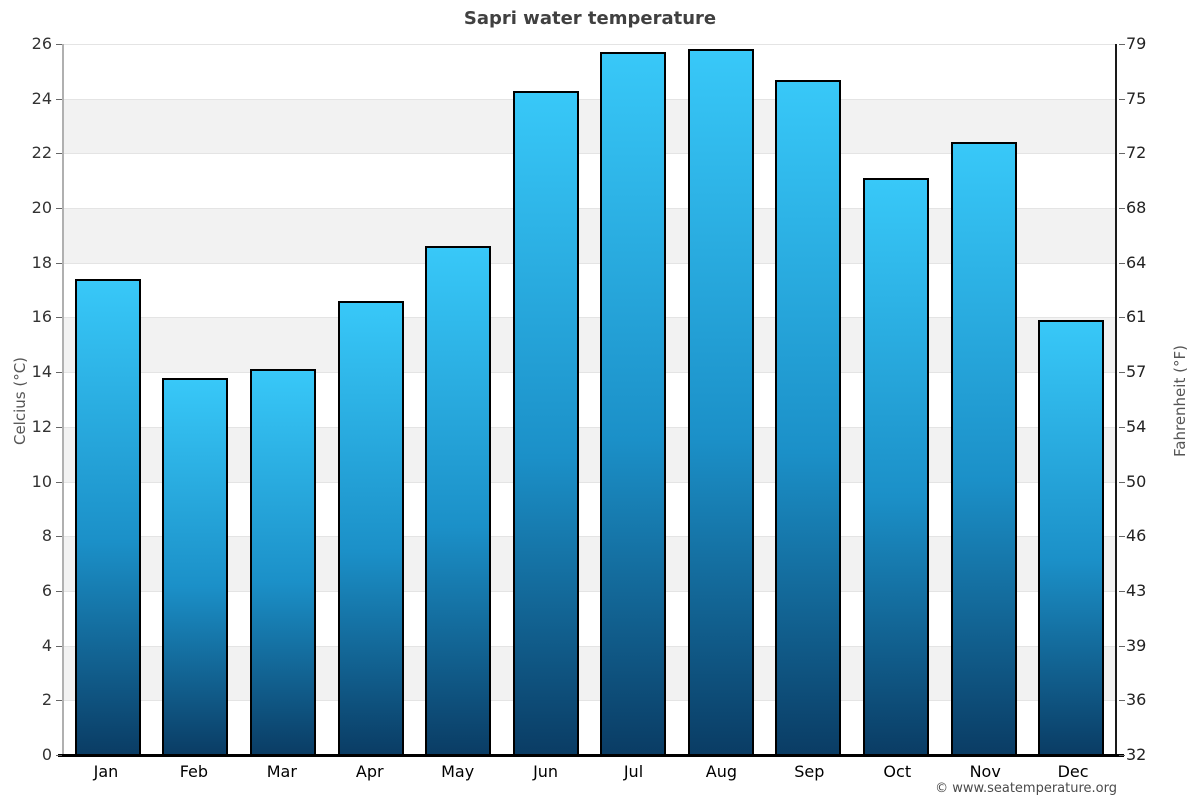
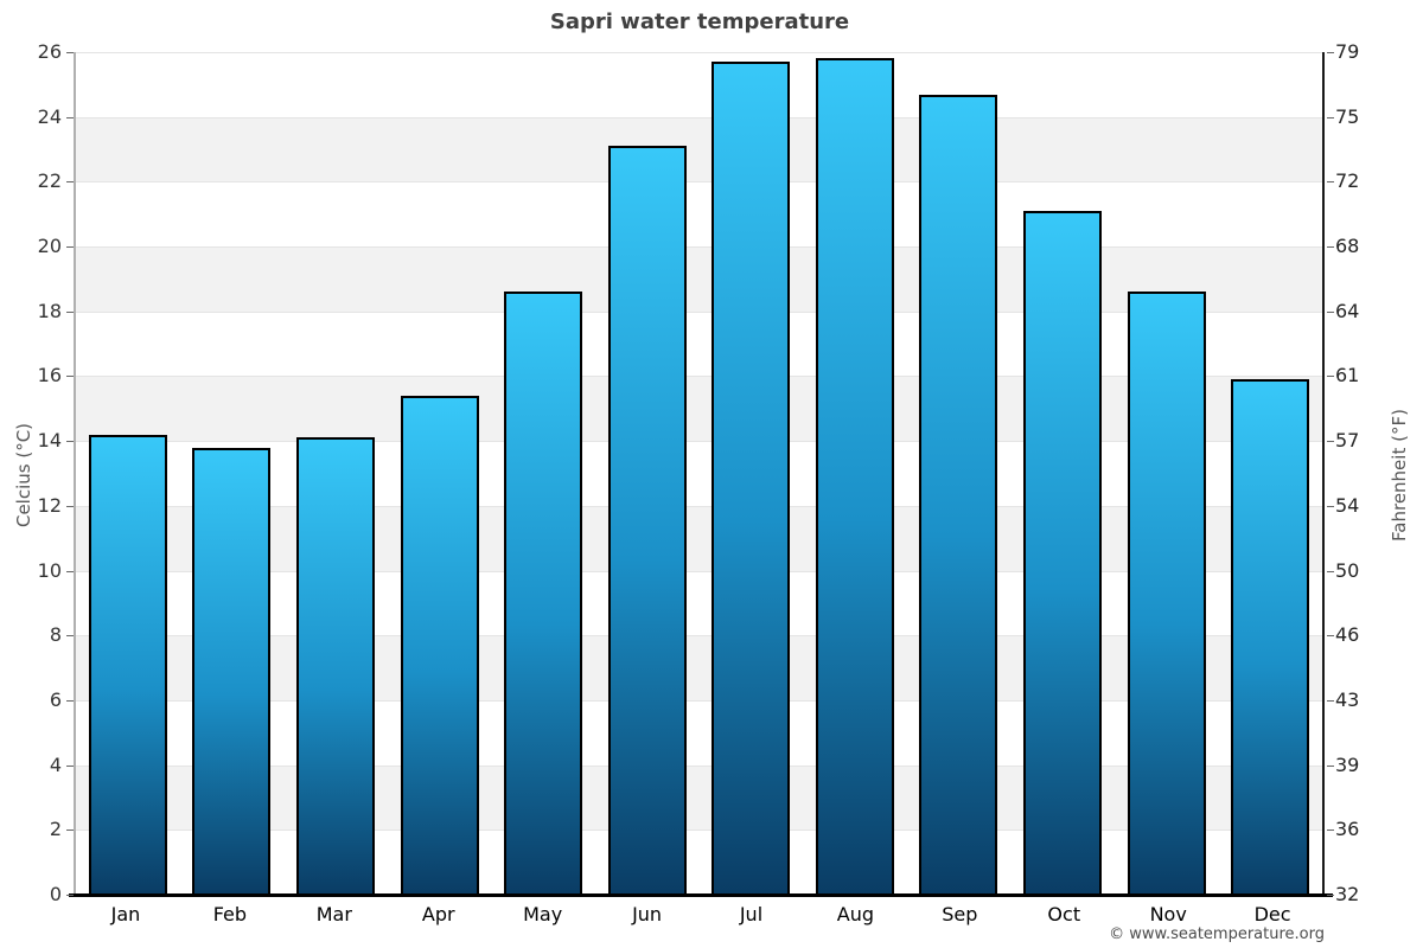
Jan: 17.4 -> 14.2
Apr: 16.6 -> 15.4
Jun: 24.3 -> 23.1
Nov: 22.4 -> 18.6
